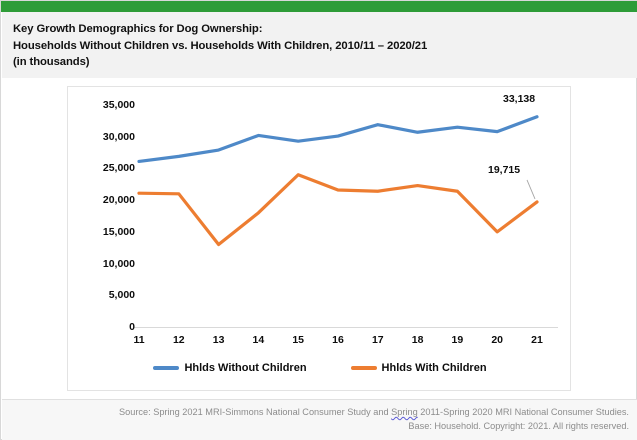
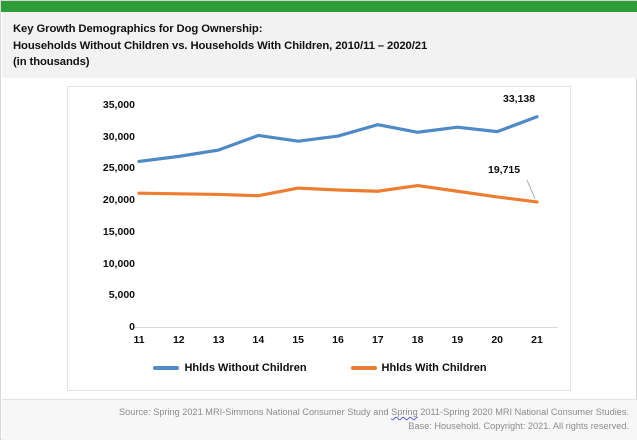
Hhlds With Children/13: 13000 -> 21000
Hhlds With Children/14: 18000 -> 21000
Hhlds With Children/15: 24000 -> 22000
Hhlds With Children/20: 15000 -> 20000
